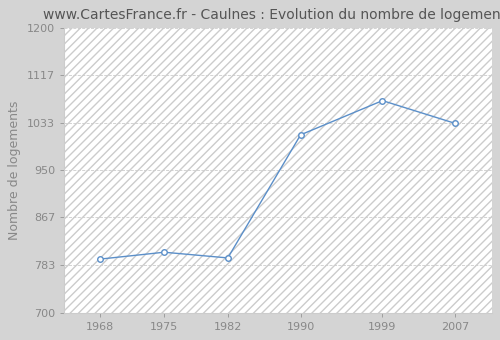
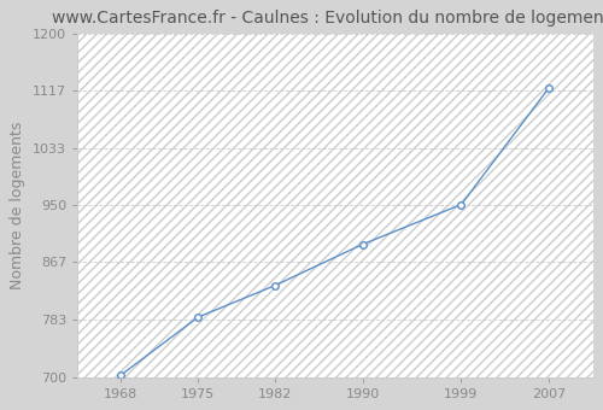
1968: 794 -> 703
1975: 806 -> 787
1982: 796 -> 833
1990: 1012 -> 893
1999: 1072 -> 951
2007: 1032 -> 1121
